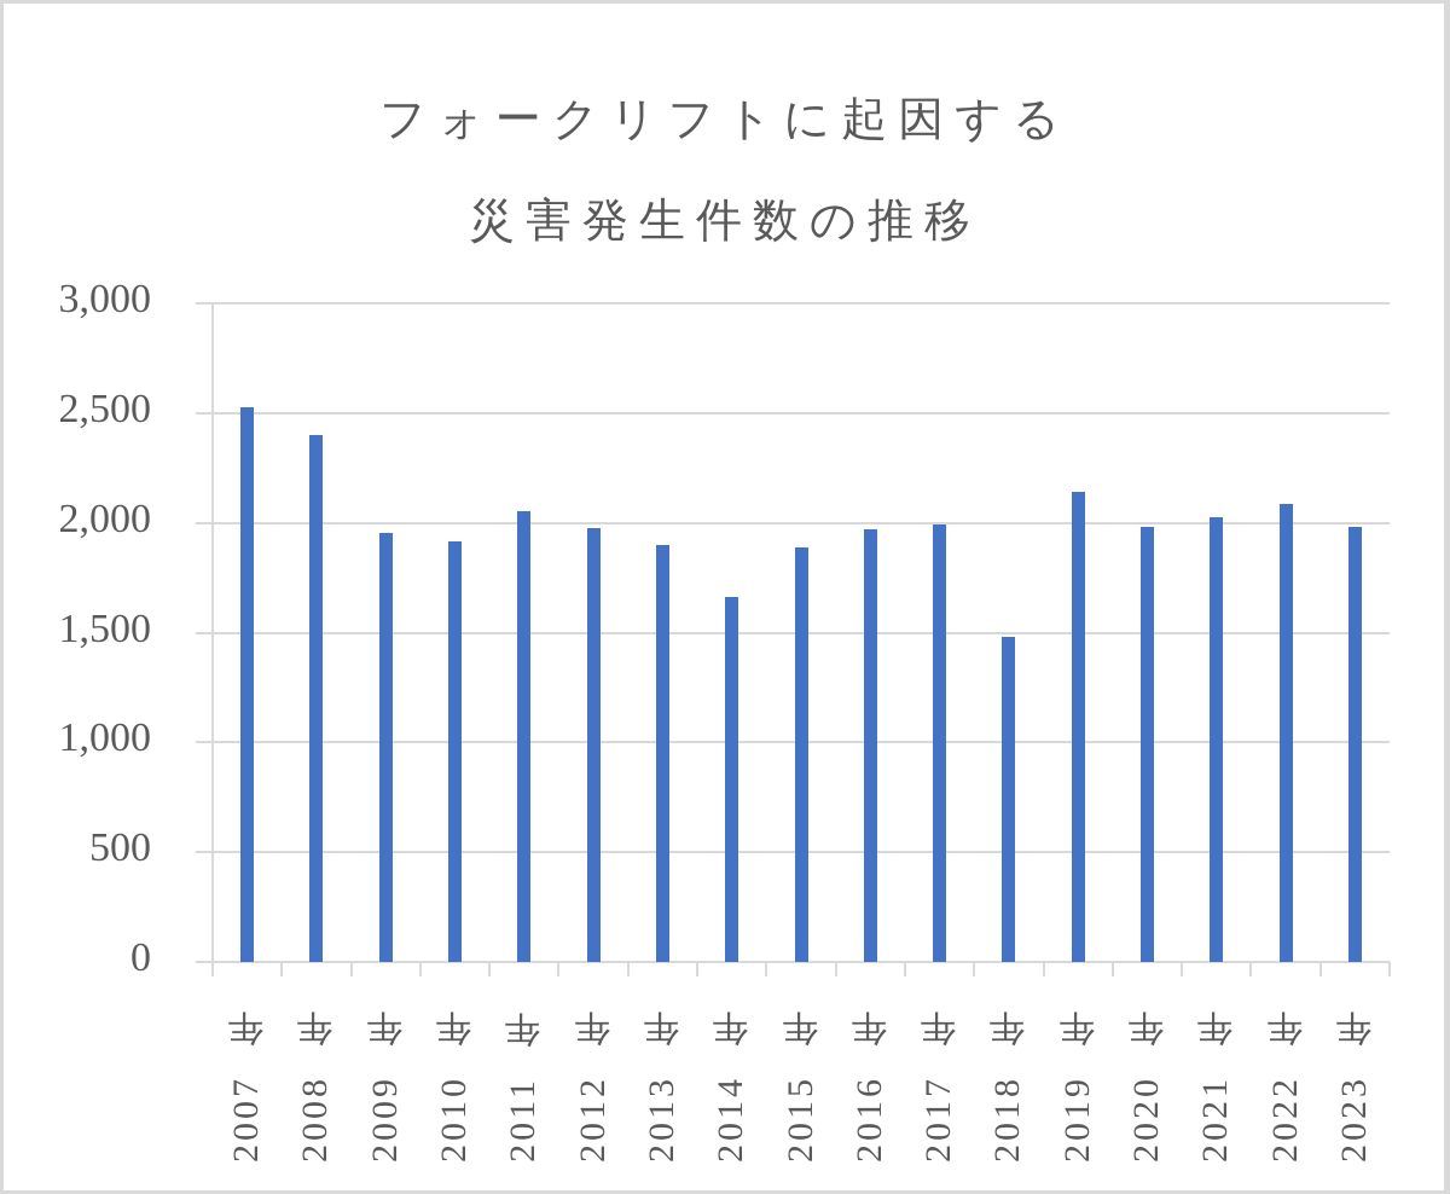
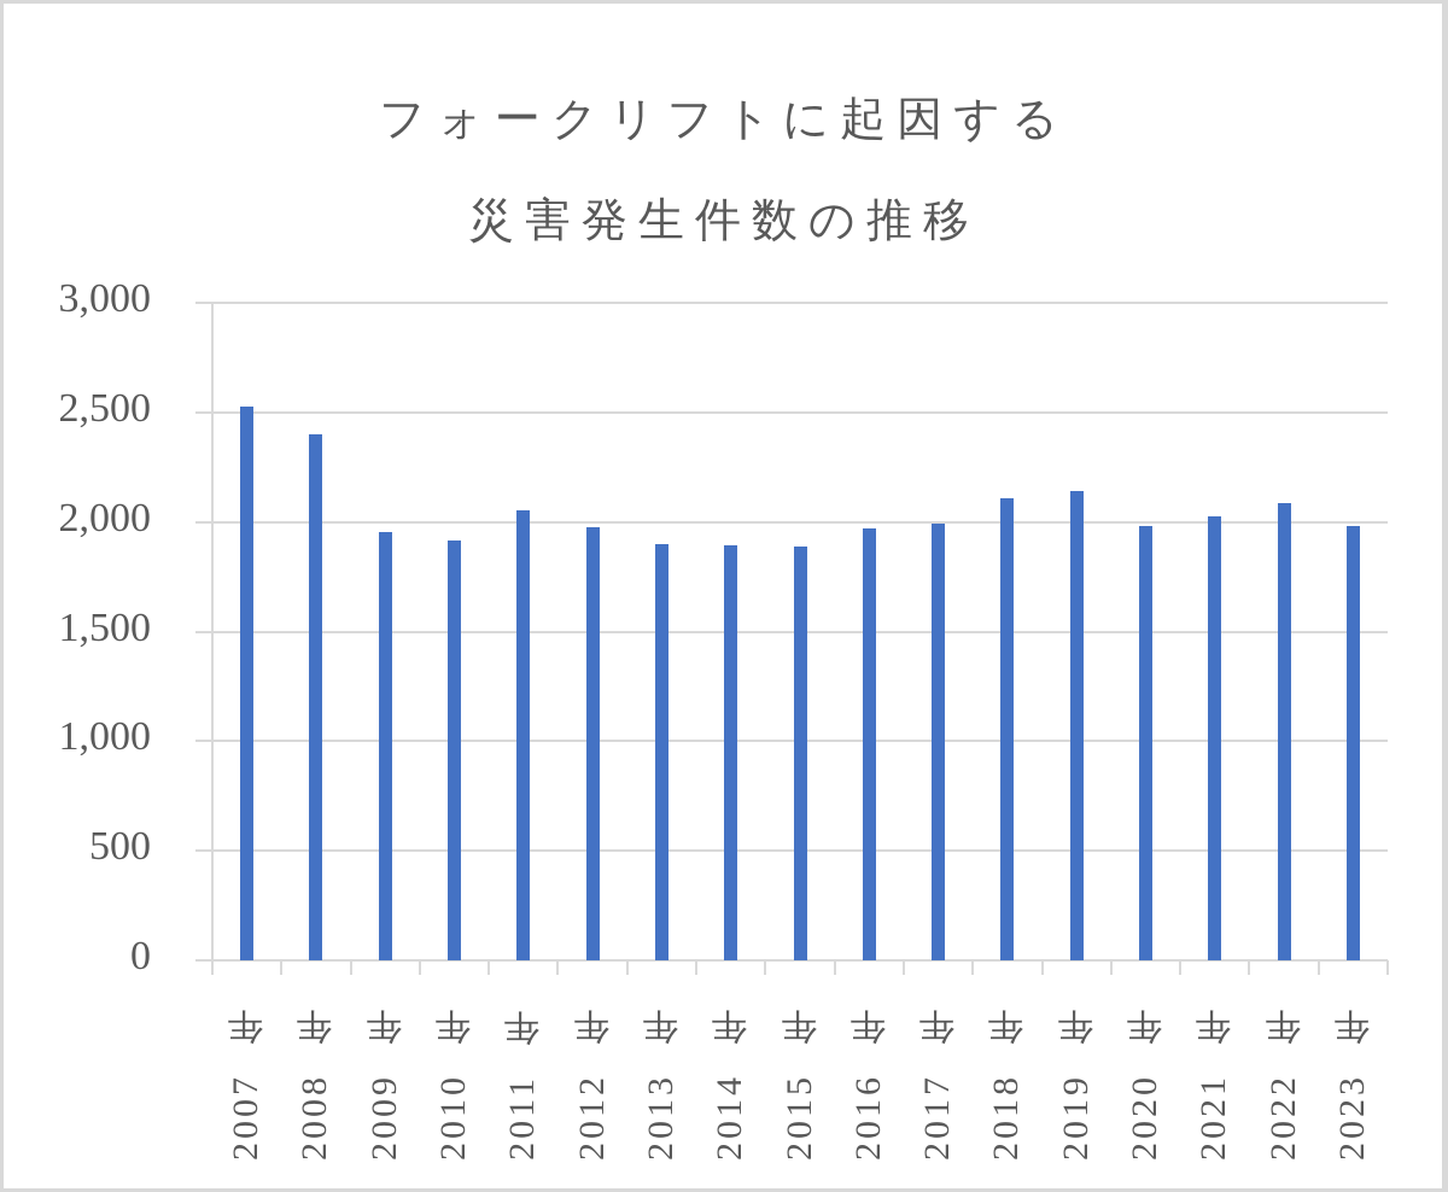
2014年: 1660 -> 1890
2018年: 1480 -> 2110
